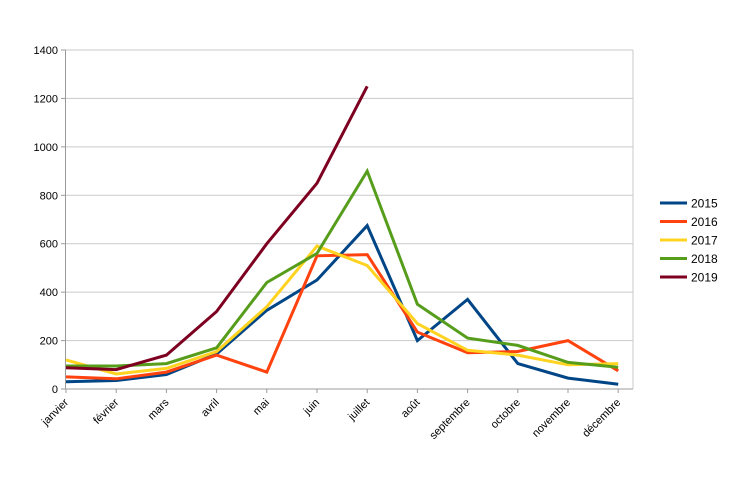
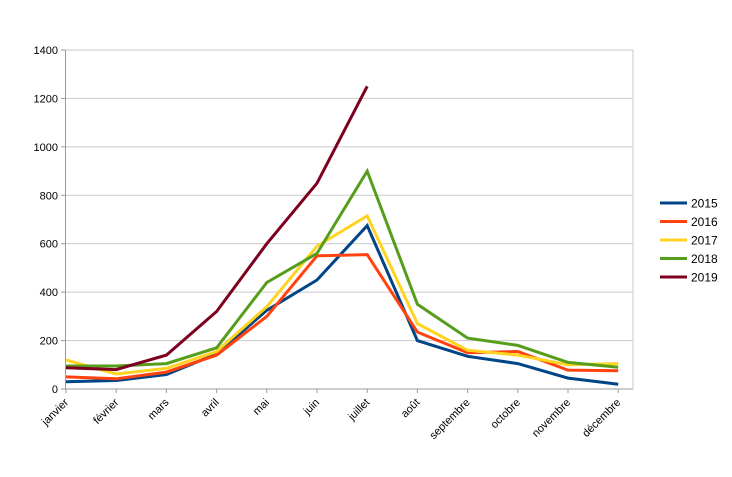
2016/mai: 70 -> 300
2017/juillet: 510 -> 720
2015/septembre: 370 -> 140
2016/novembre: 200 -> 80
